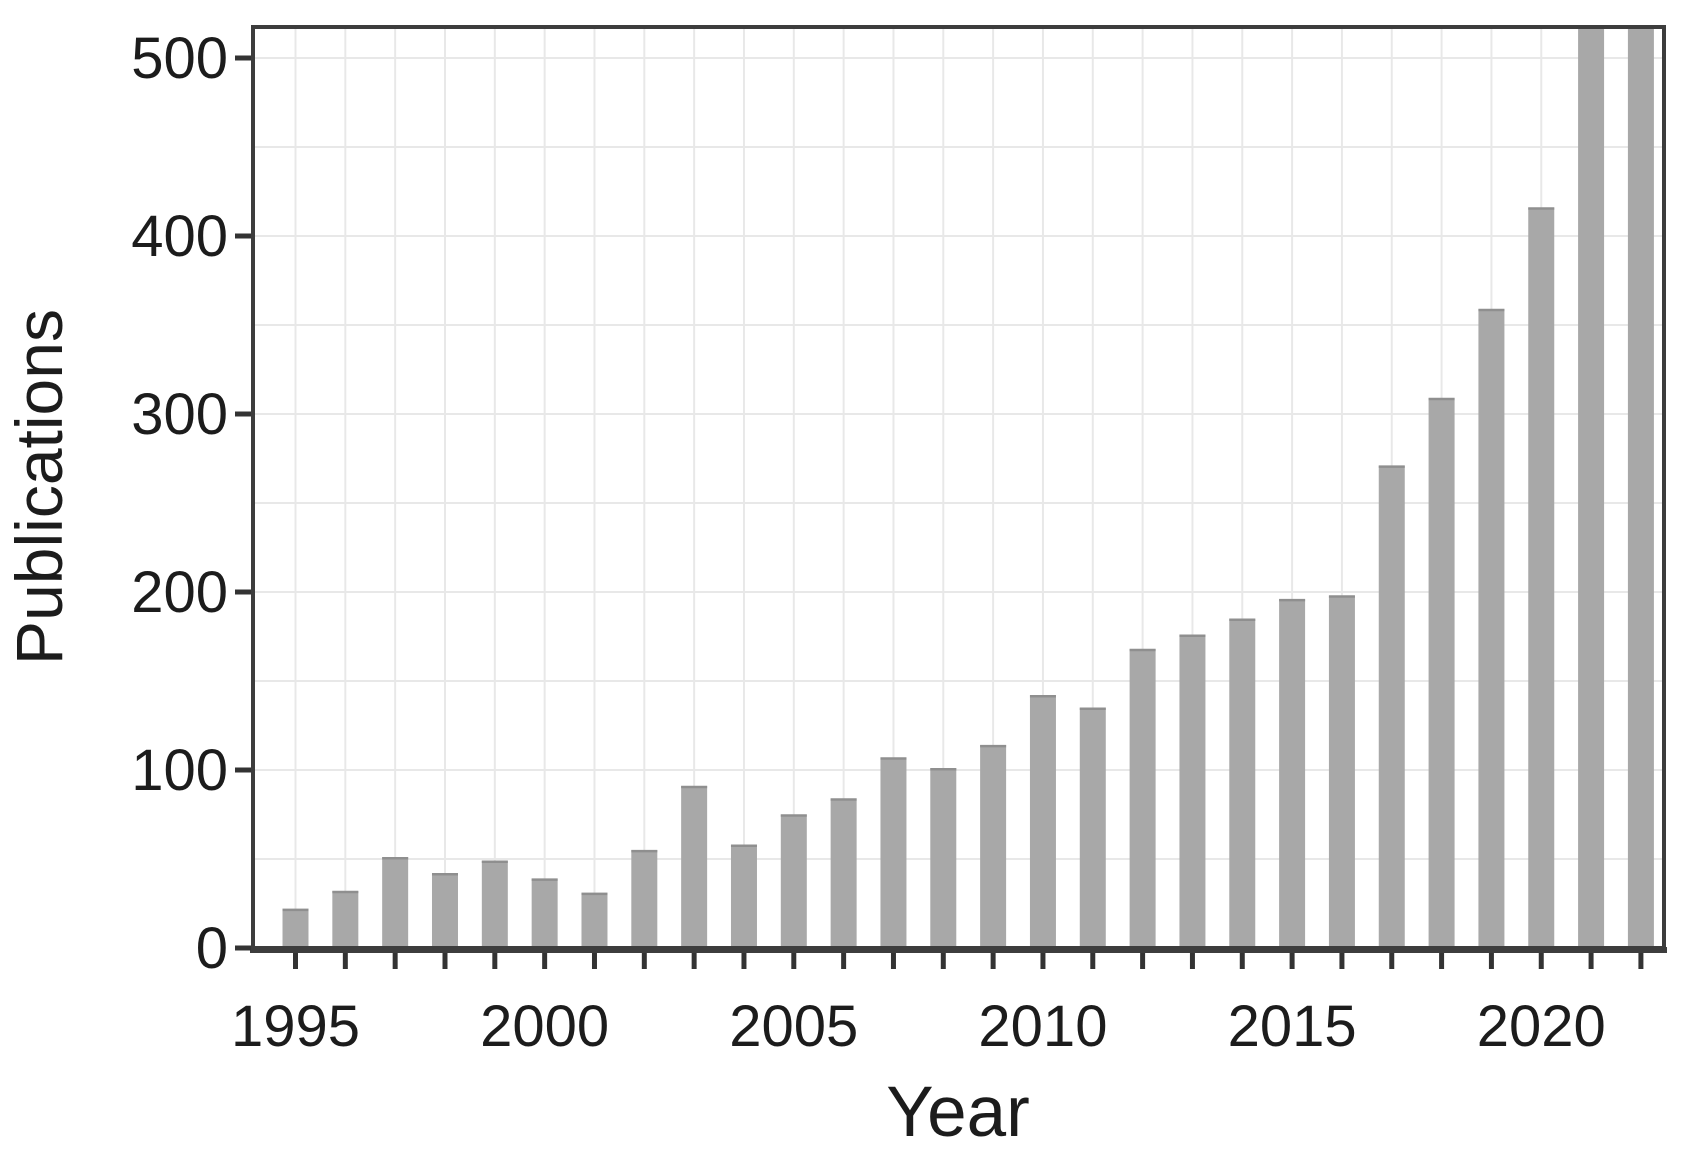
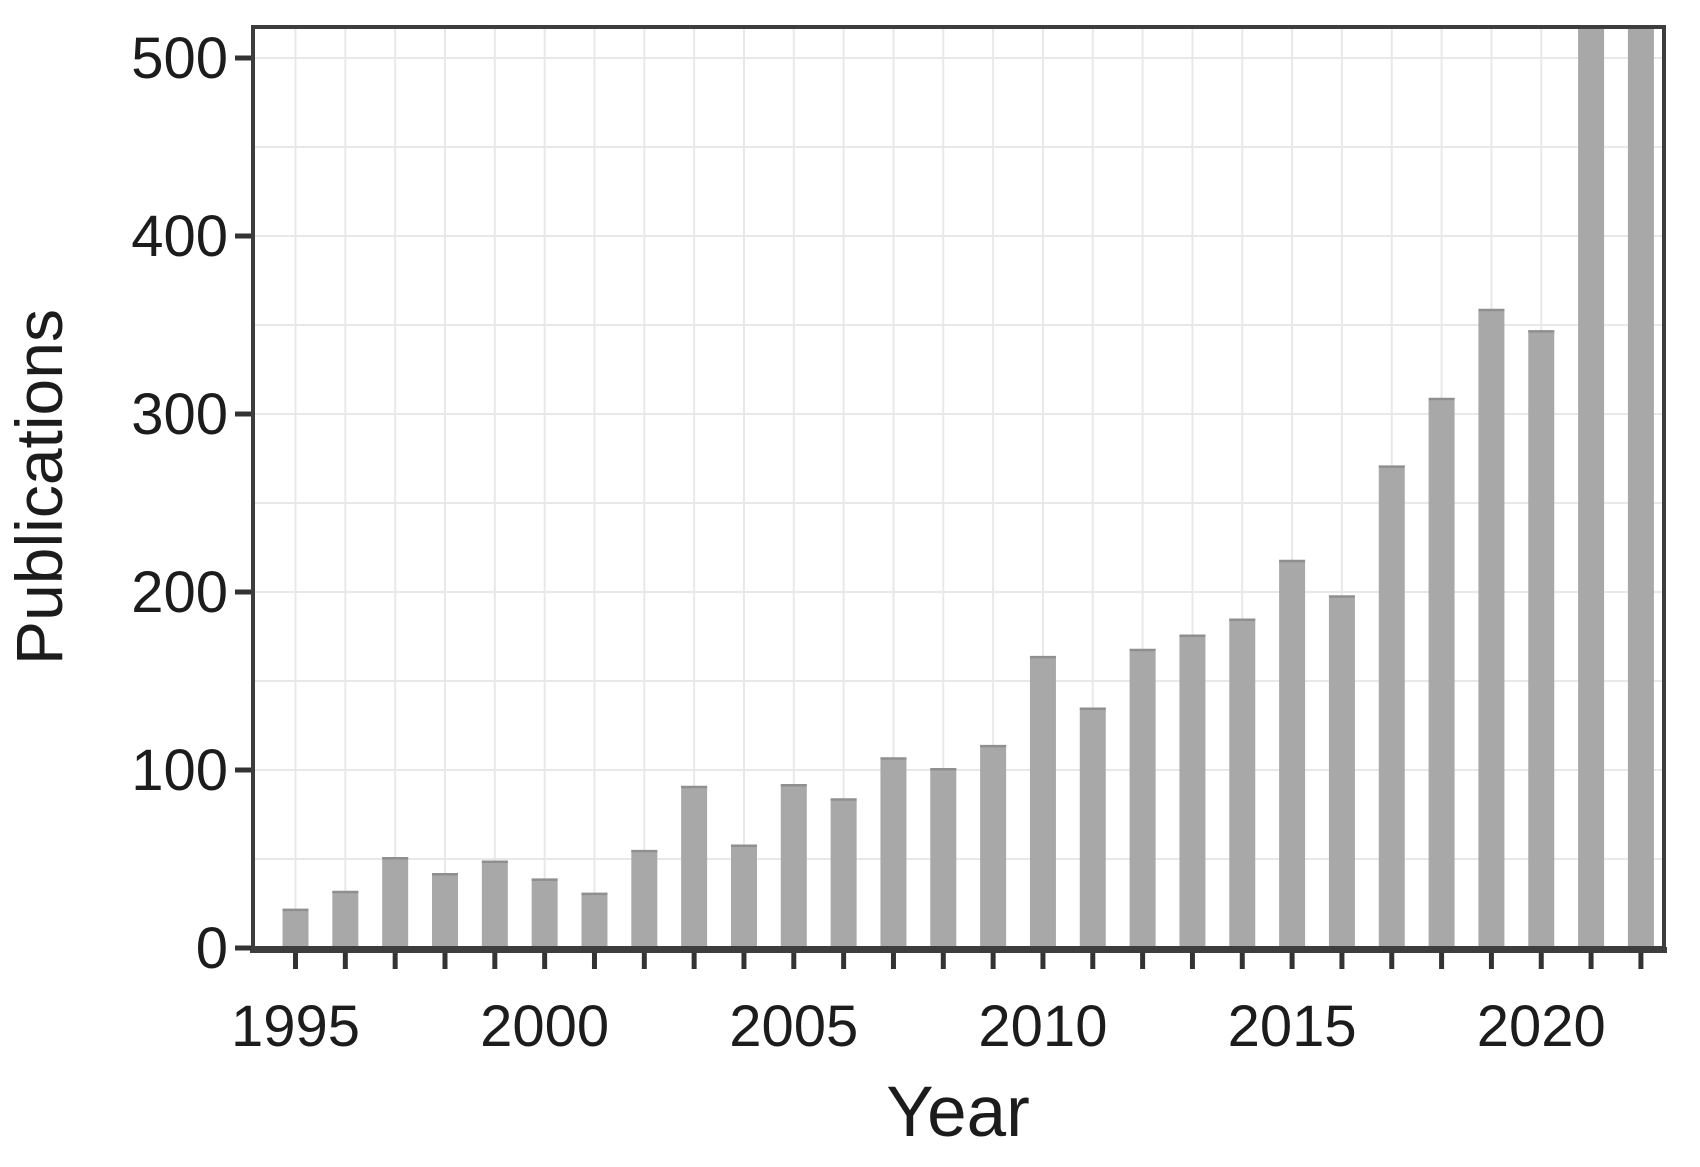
2005: 75 -> 92
2010: 142 -> 164
2015: 196 -> 218
2020: 416 -> 347
